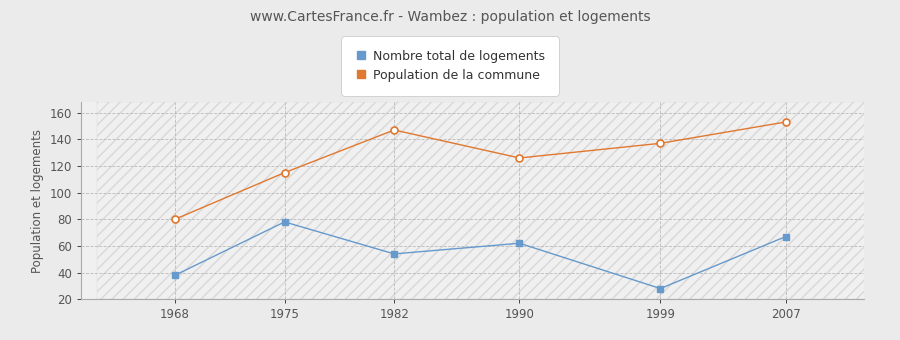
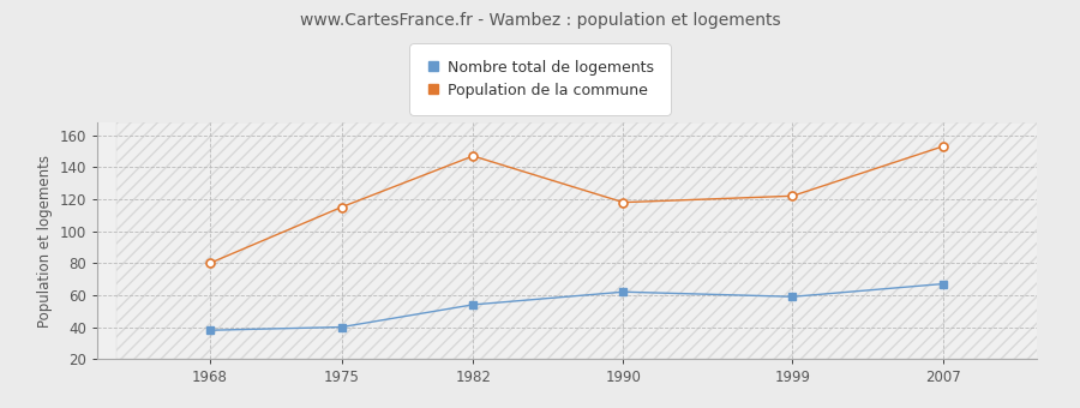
Nombre total de logements/1975: 78 -> 40
Population de la commune/1990: 126 -> 118
Nombre total de logements/1999: 28 -> 59
Population de la commune/1999: 137 -> 122
